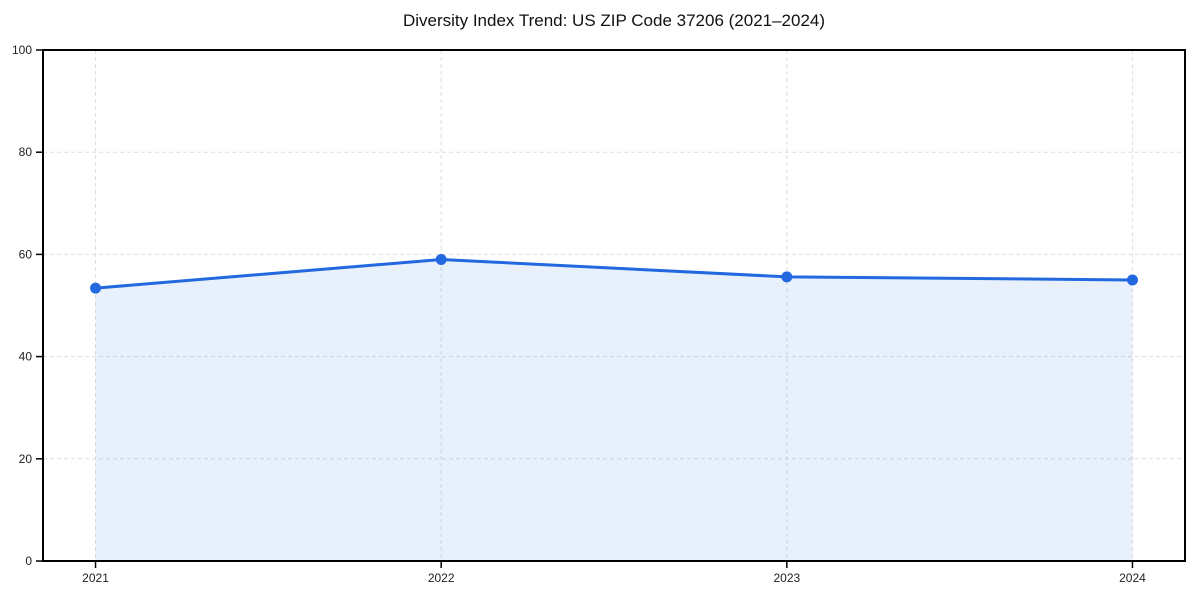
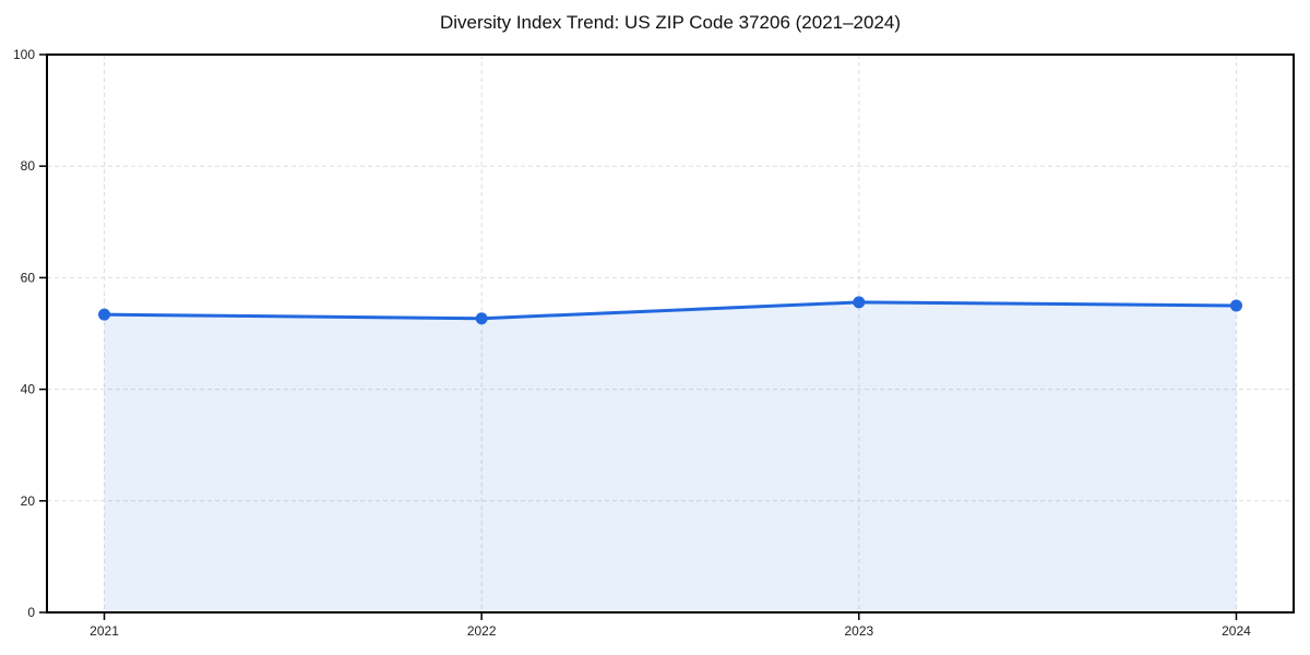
2022: 59 -> 53
